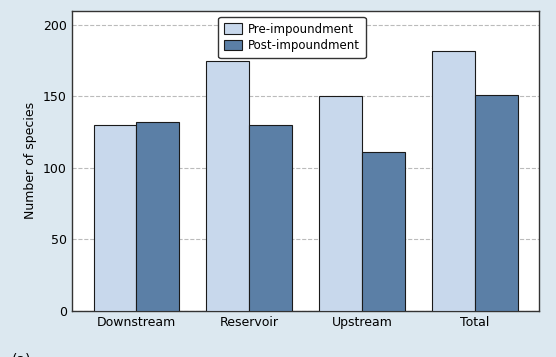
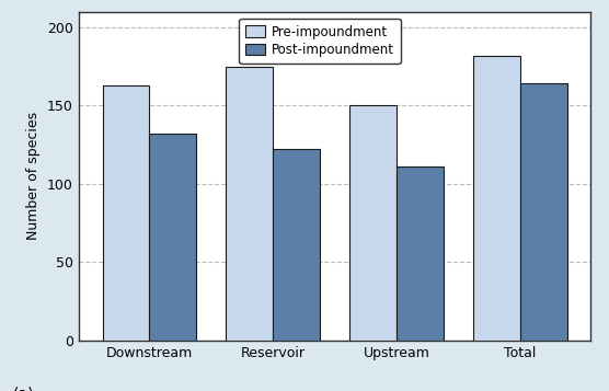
Pre-impoundment/Downstream: 130 -> 163
Post-impoundment/Reservoir: 130 -> 122
Post-impoundment/Total: 151 -> 164
